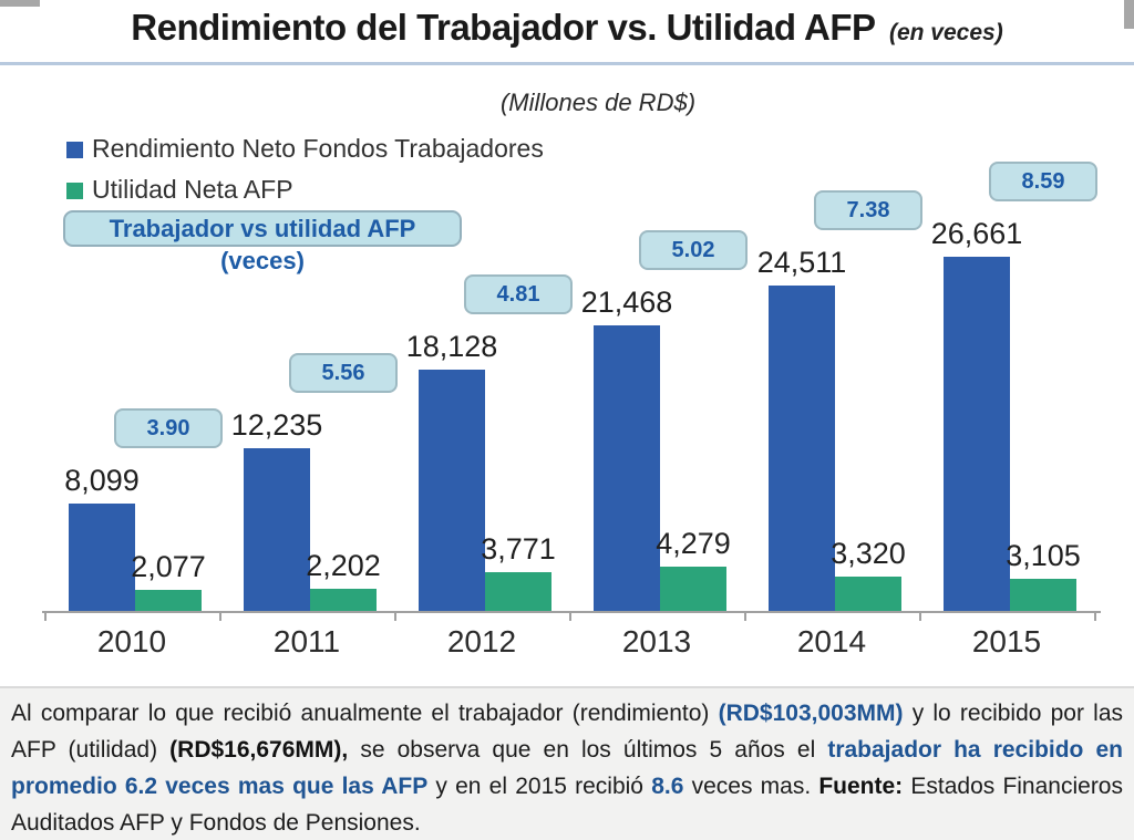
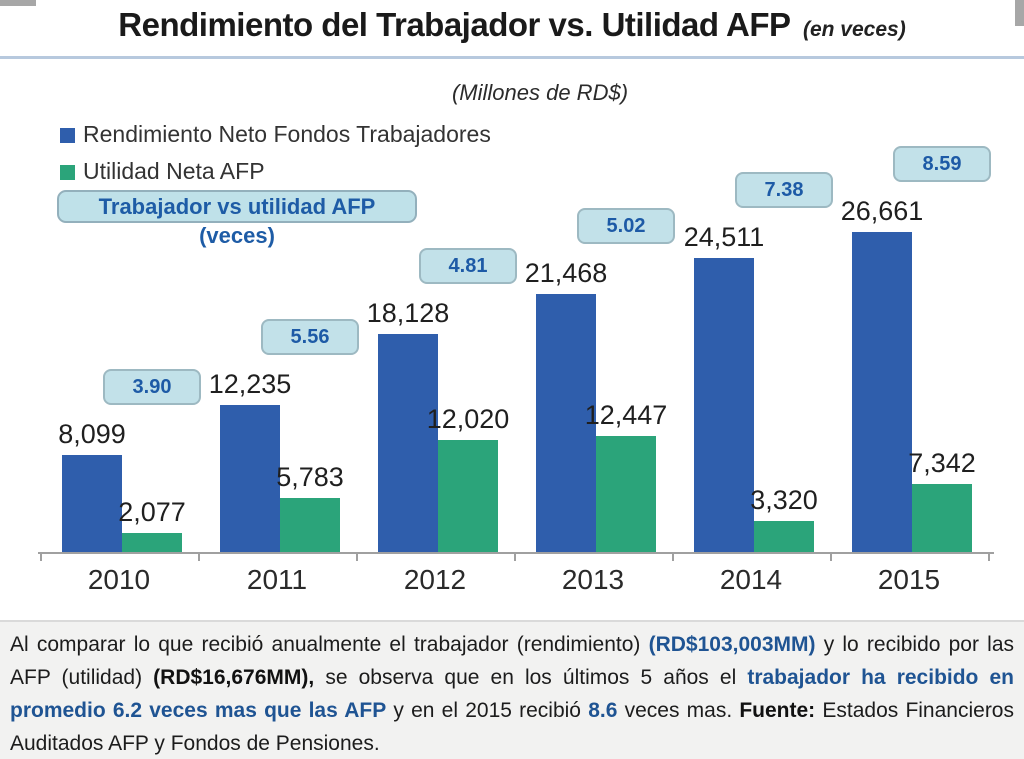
Utilidad Neta AFP/2011: 2,202 -> 5,783
Utilidad Neta AFP/2012: 3,771 -> 12,020
Utilidad Neta AFP/2013: 4,279 -> 12,447
Utilidad Neta AFP/2015: 3,105 -> 7,342
